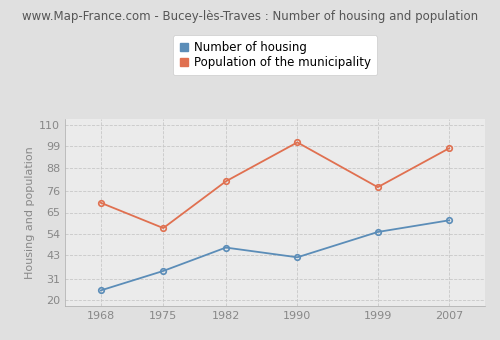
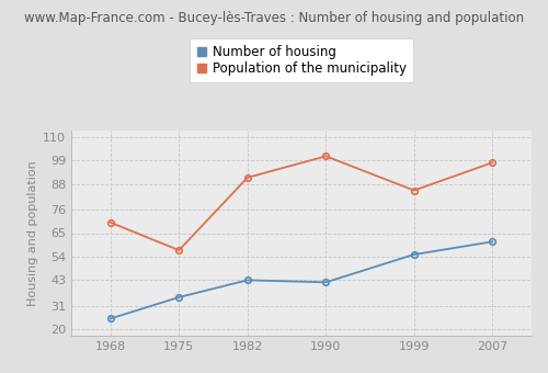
Number of housing/1982: 47 -> 43
Population of the municipality/1982: 81 -> 91
Population of the municipality/1999: 78 -> 85
